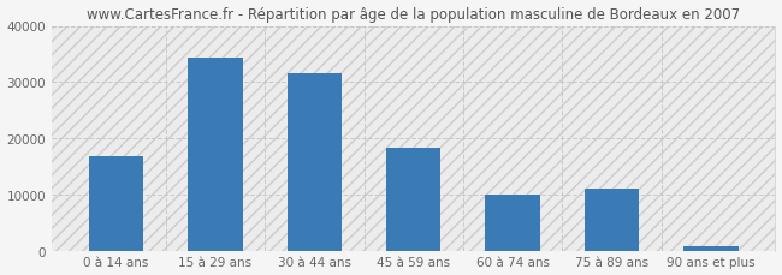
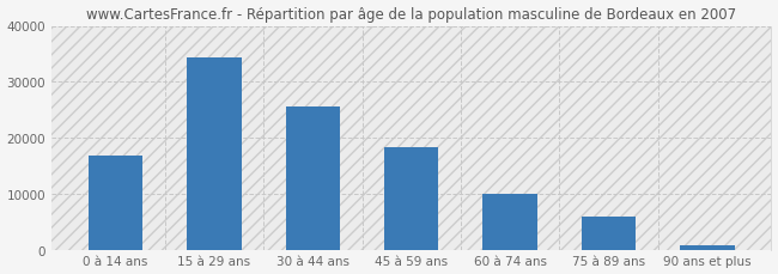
30 à 44 ans: 31500 -> 25500
75 à 89 ans: 11000 -> 5900
